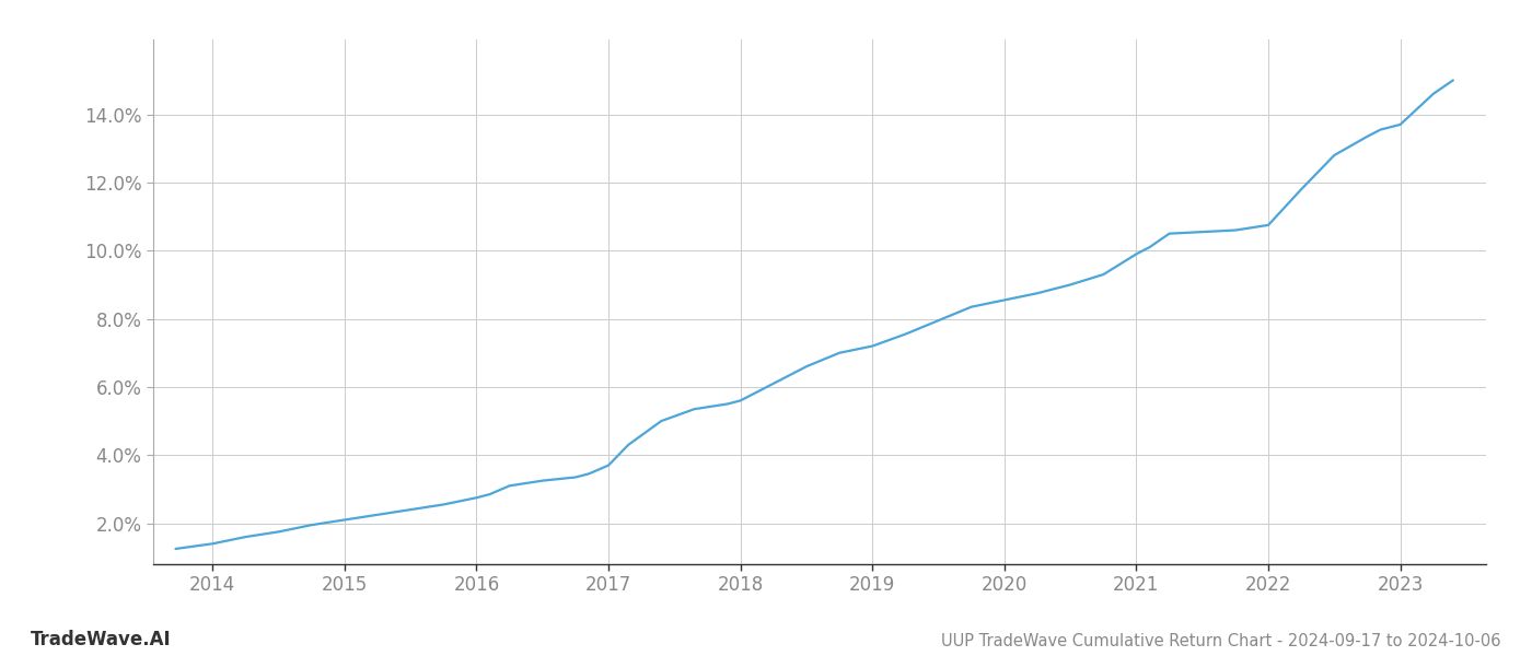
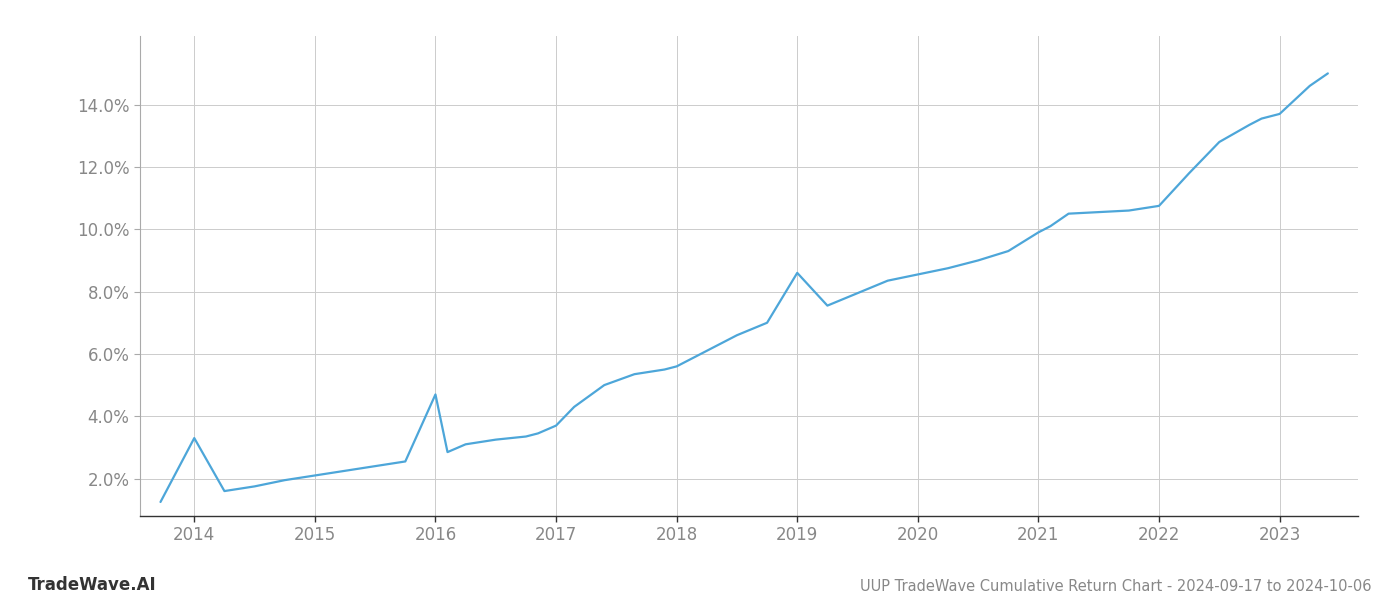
2014: 1.40% -> 3.30%
2016: 2.75% -> 4.70%
2019: 7.20% -> 8.60%
